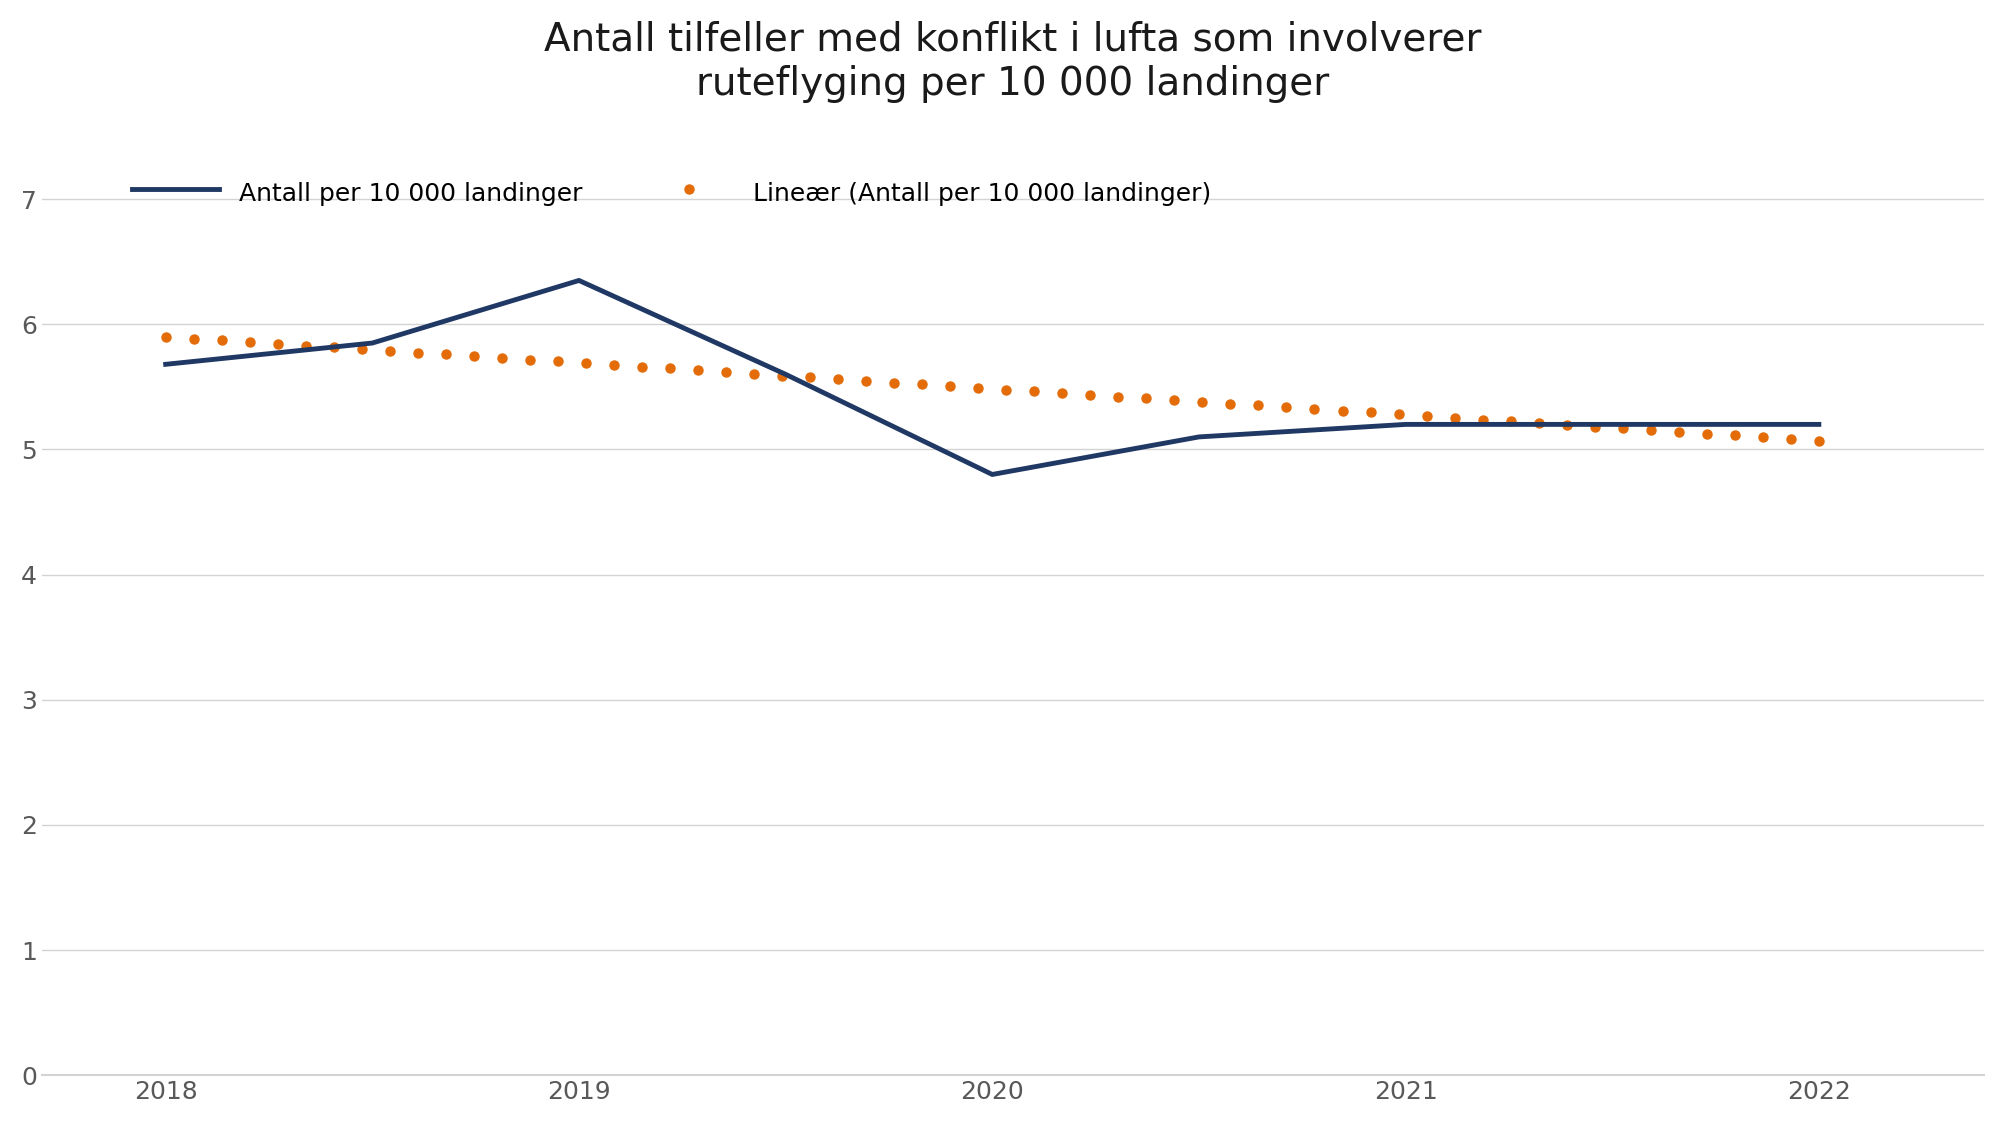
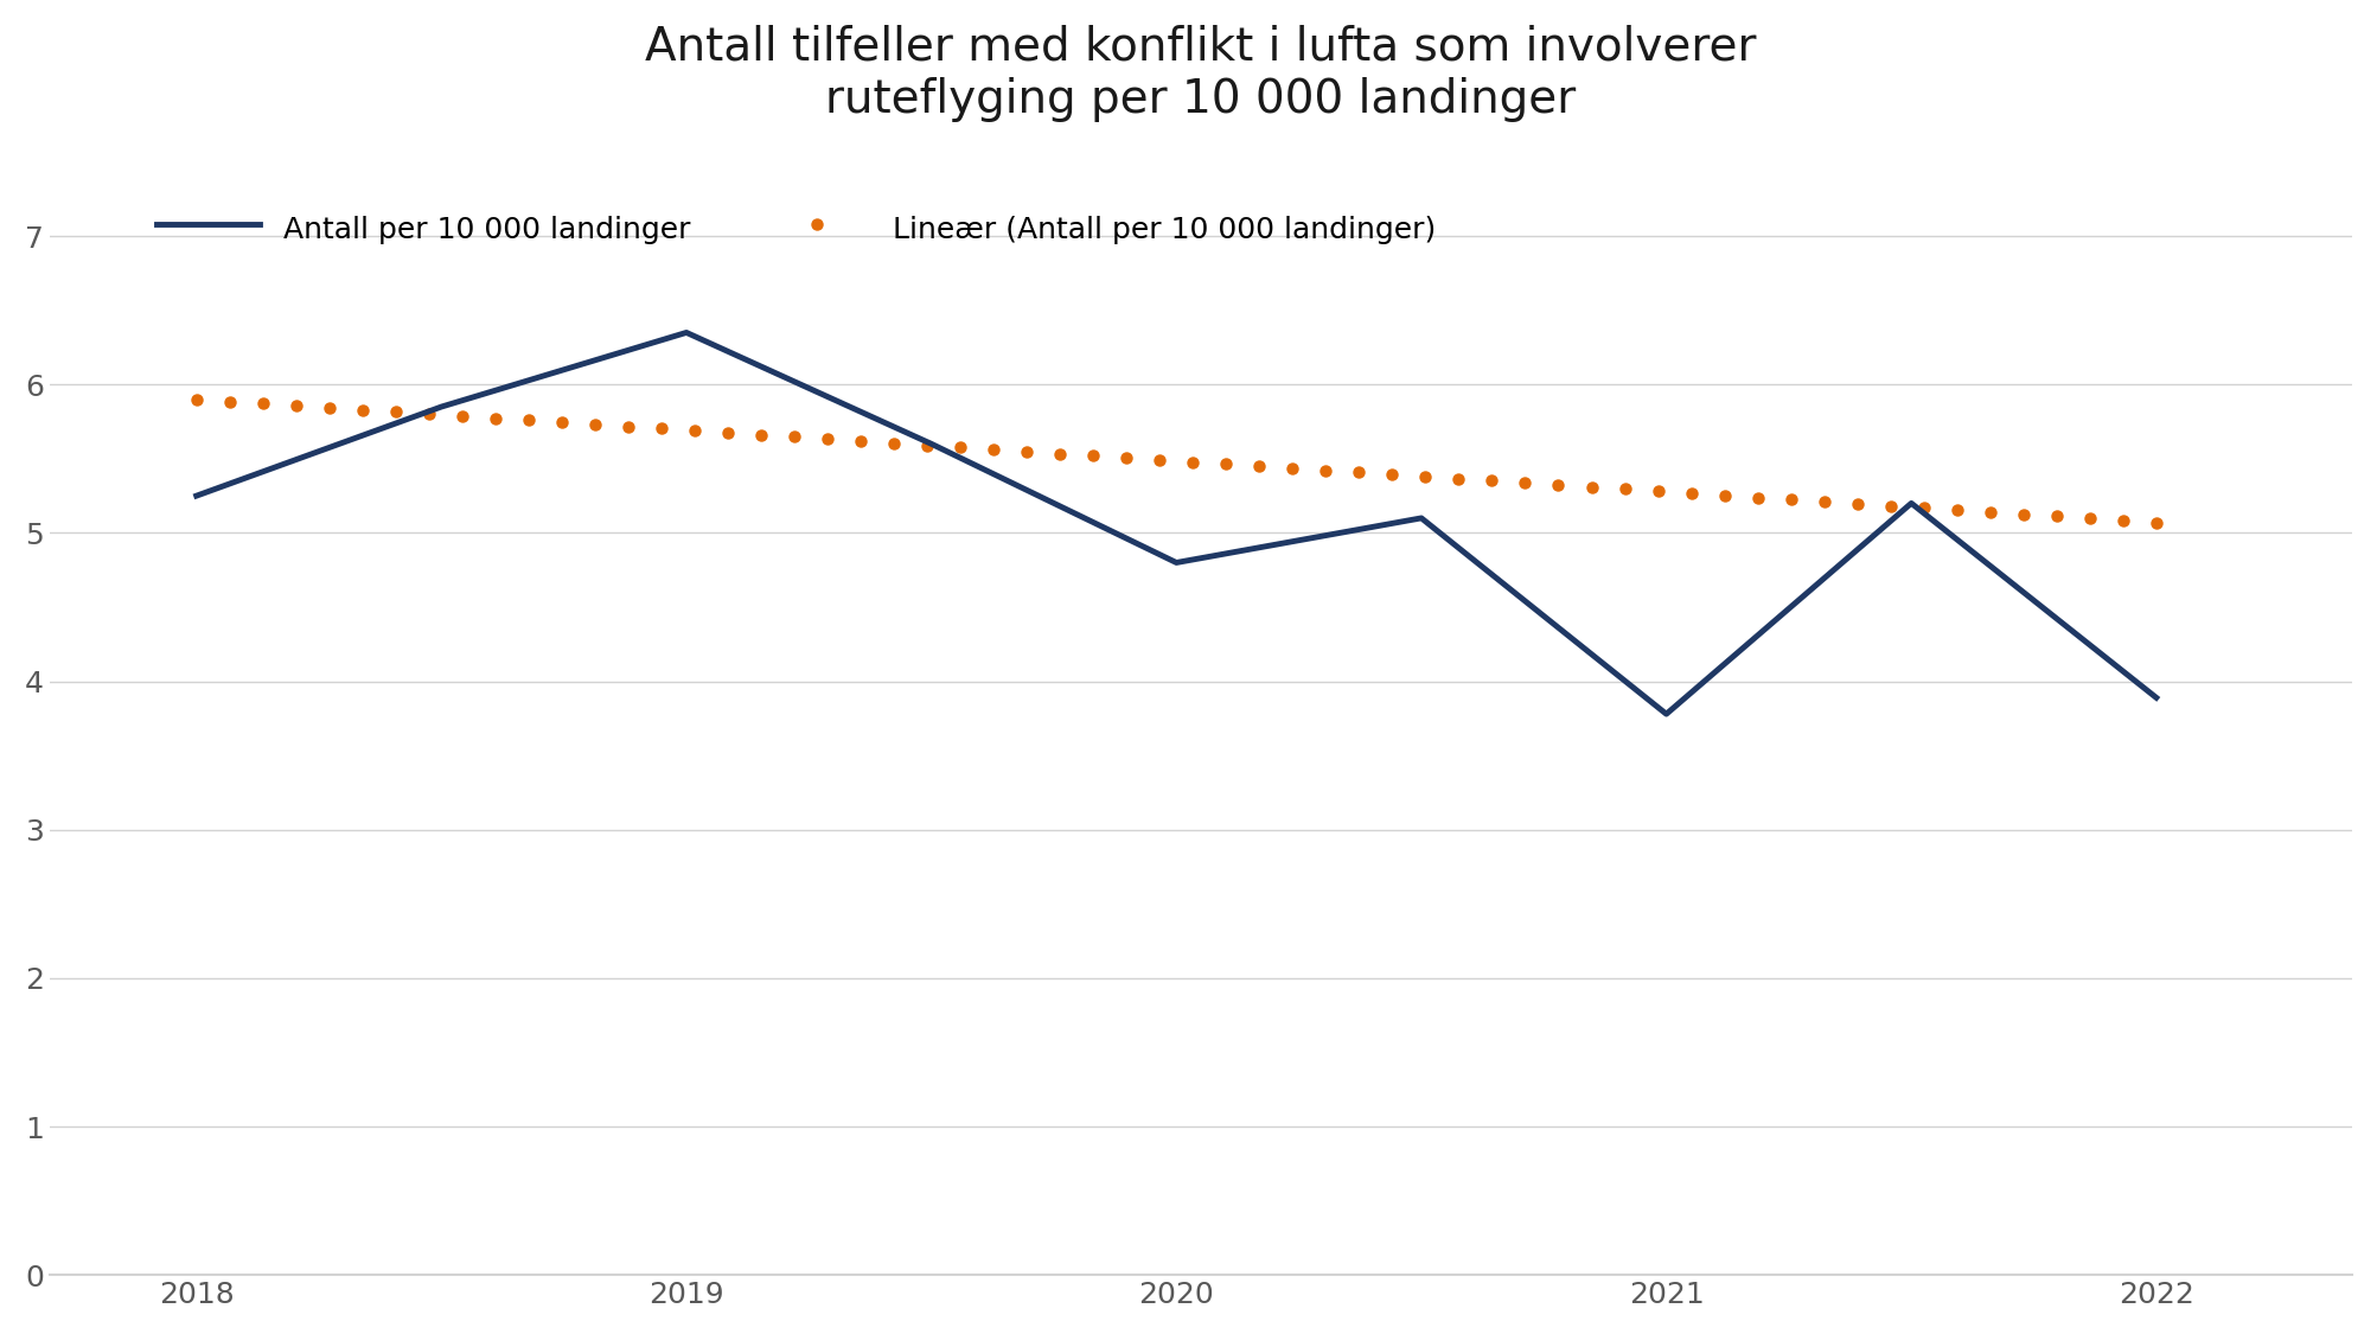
Antall per 10 000 landinger/2018: 5.68 -> 5.25
Antall per 10 000 landinger/2021: 5.20 -> 3.78
Antall per 10 000 landinger/2022: 5.20 -> 3.89
